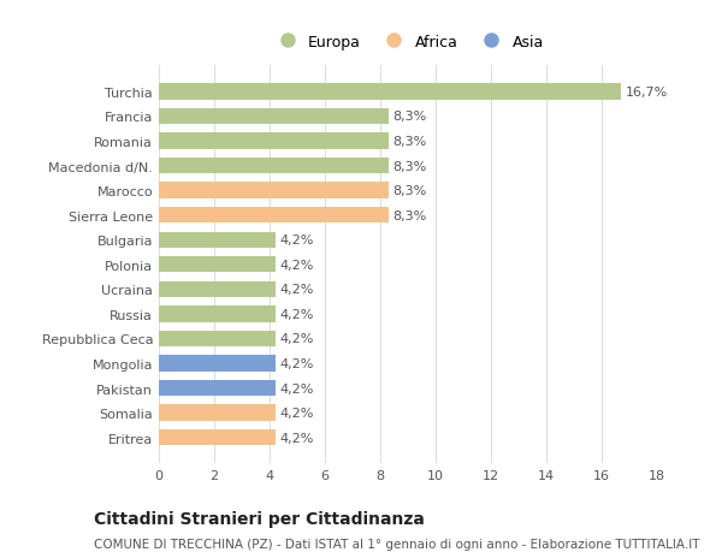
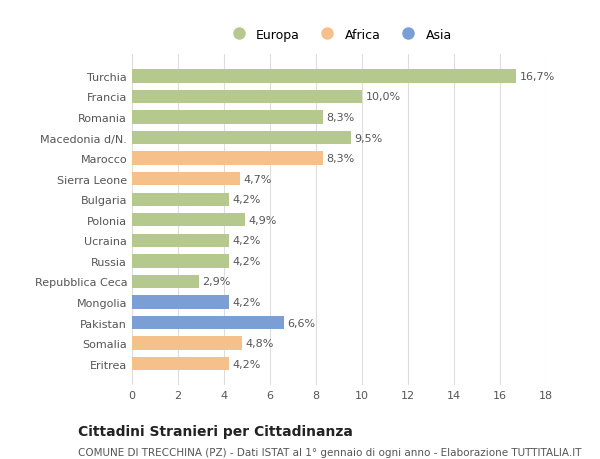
Francia: 8,3% -> 10,0%
Macedonia d/N.: 8,3% -> 9,5%
Sierra Leone: 8,3% -> 4,7%
Polonia: 4,2% -> 4,9%
Repubblica Ceca: 4,2% -> 2,9%
Pakistan: 4,2% -> 6,6%
Somalia: 4,2% -> 4,8%
